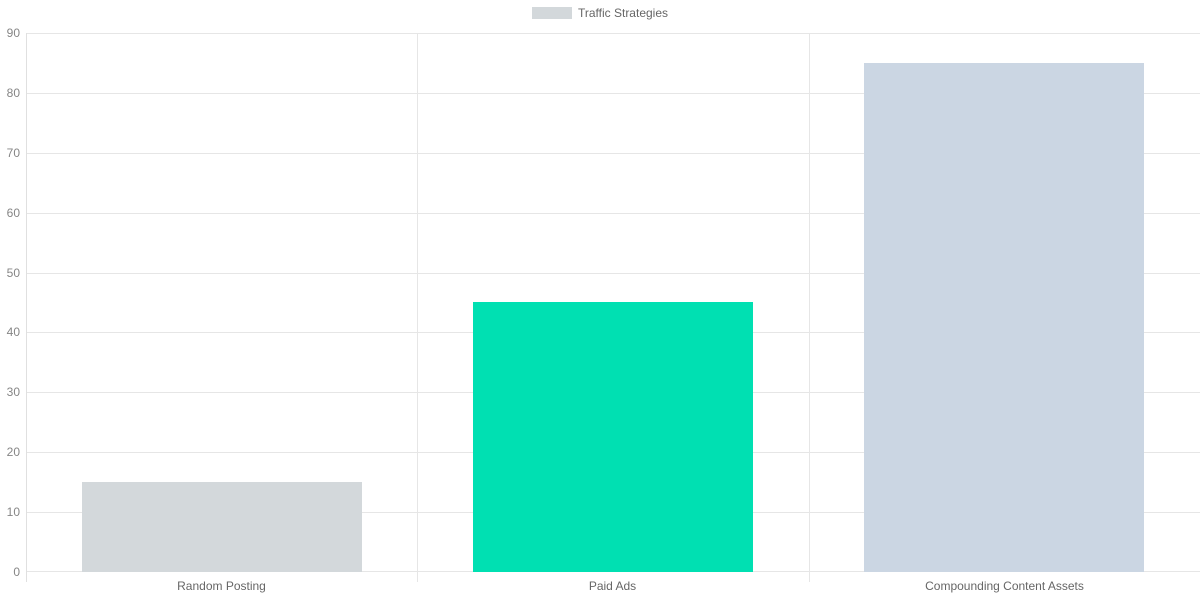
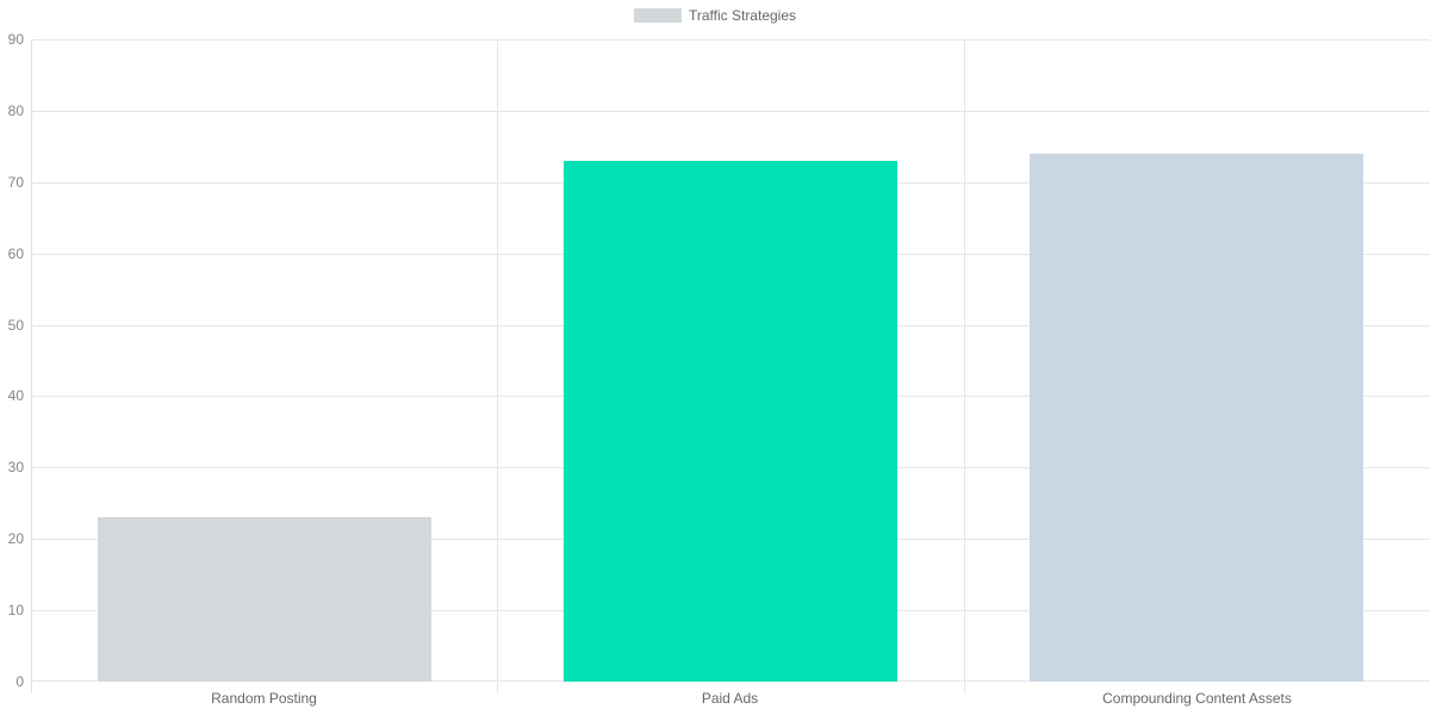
Random Posting: 15 -> 23
Paid Ads: 45 -> 73
Compounding Content Assets: 85 -> 74
